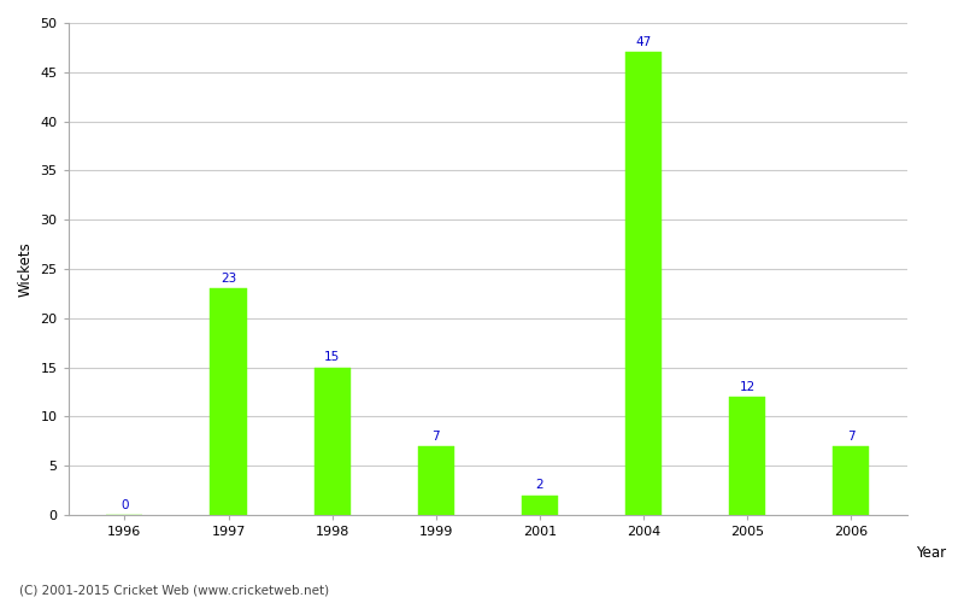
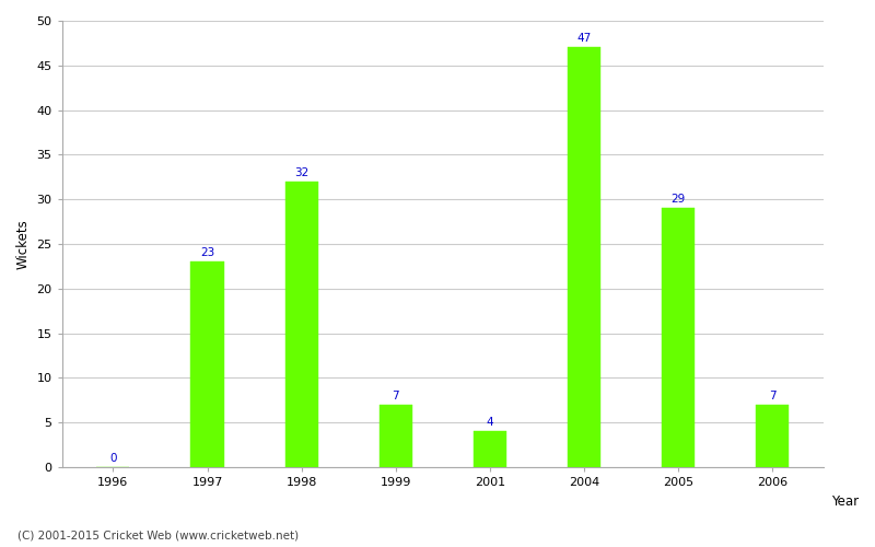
1998: 15 -> 32
2001: 2 -> 4
2005: 12 -> 29
